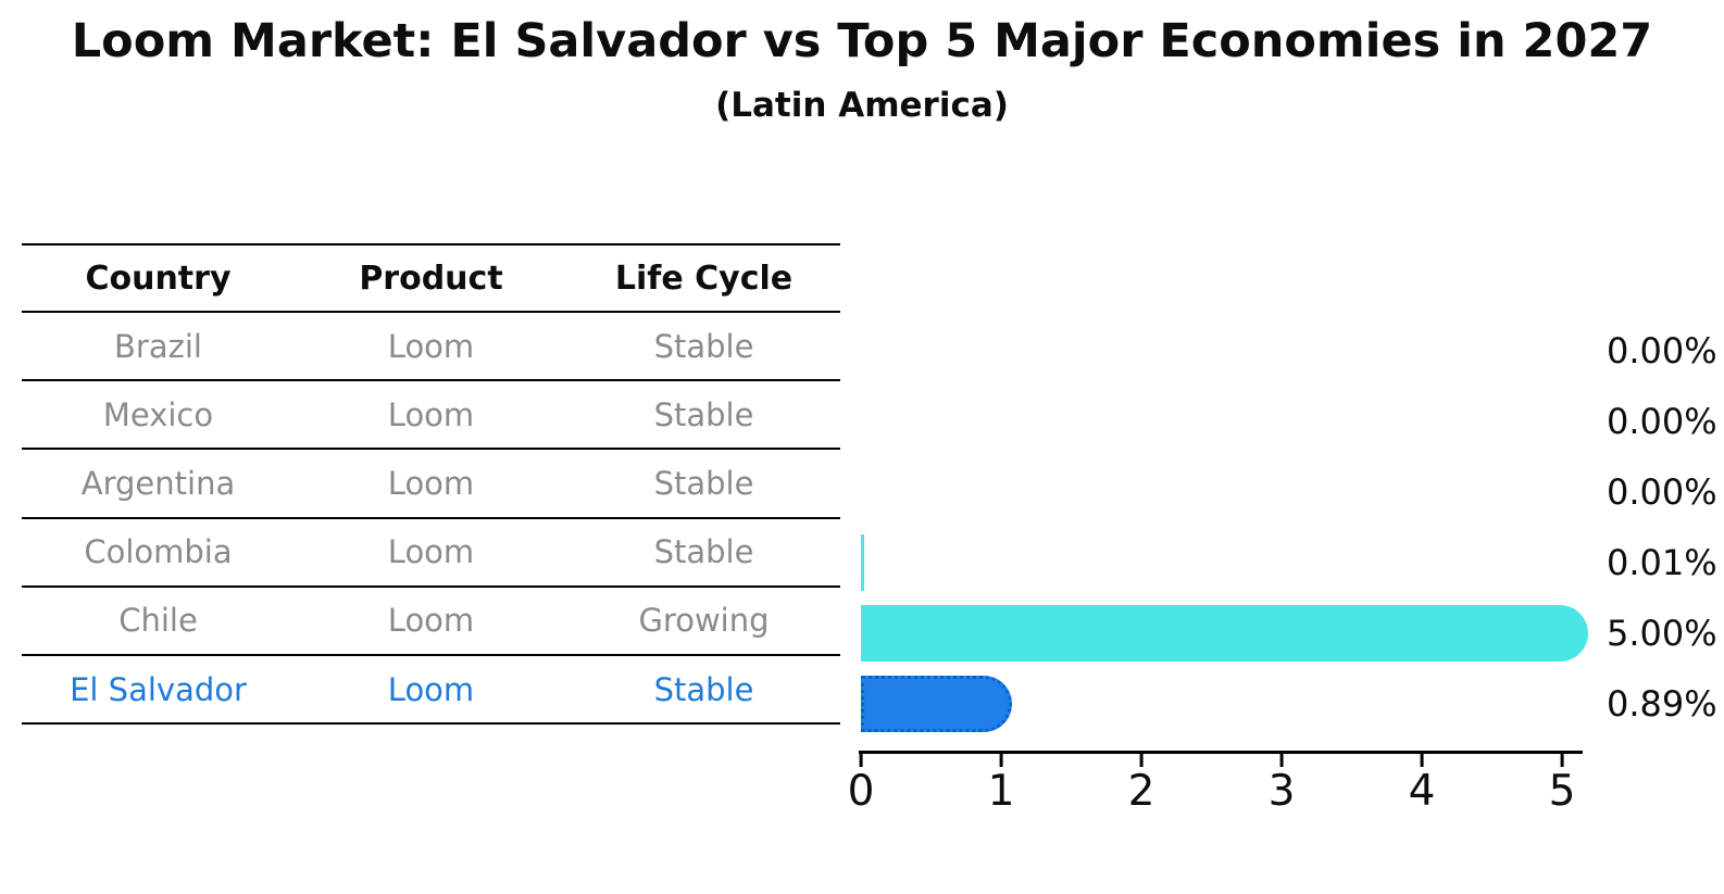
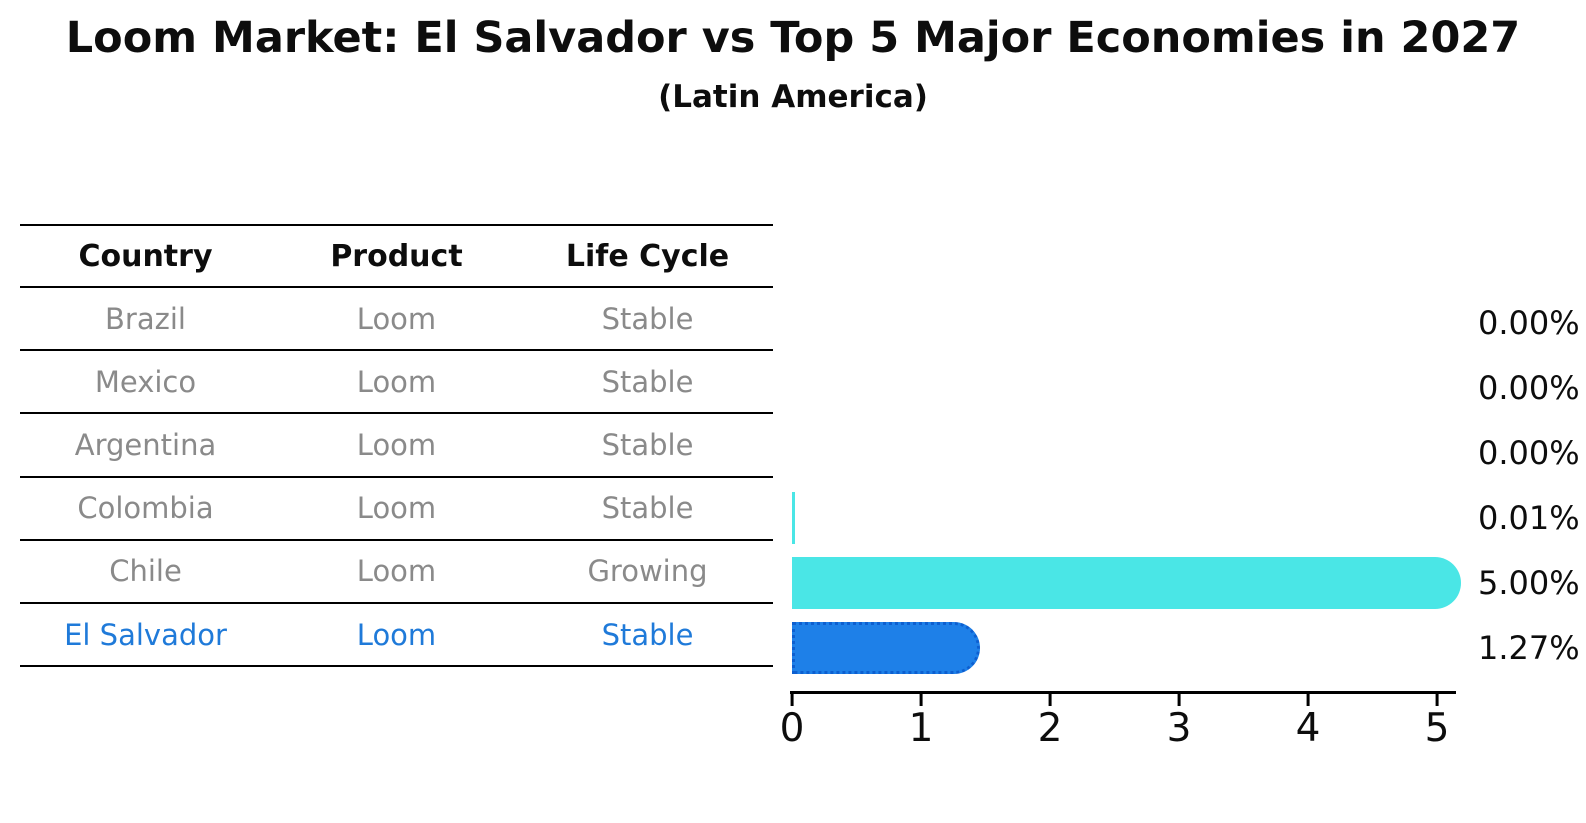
El Salvador: 0.89% -> 1.27%
